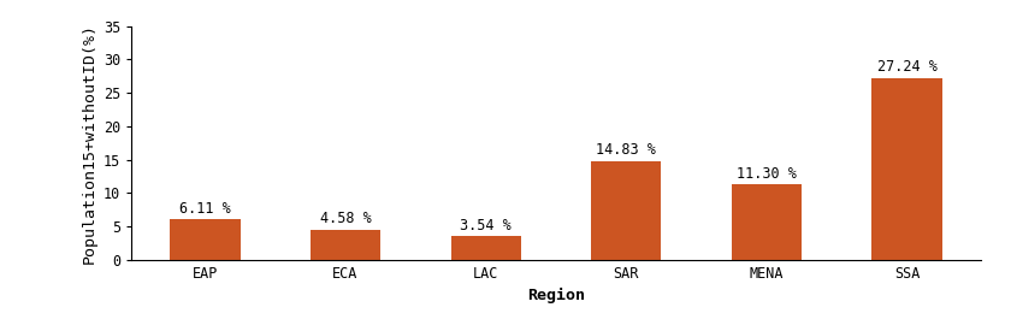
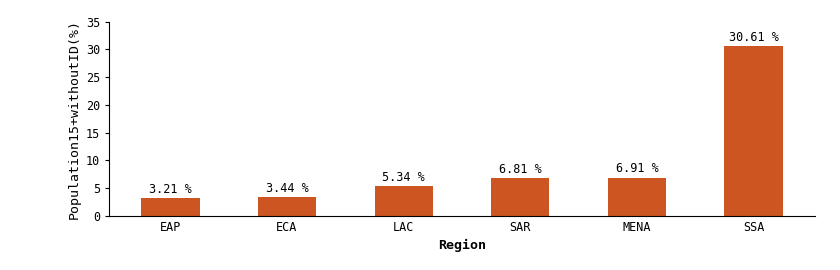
EAP: 6.11 -> 3.21
ECA: 4.58 -> 3.44
LAC: 3.54 -> 5.34
SAR: 14.83 -> 6.81
MENA: 11.30 -> 6.91
SSA: 27.24 -> 30.61
